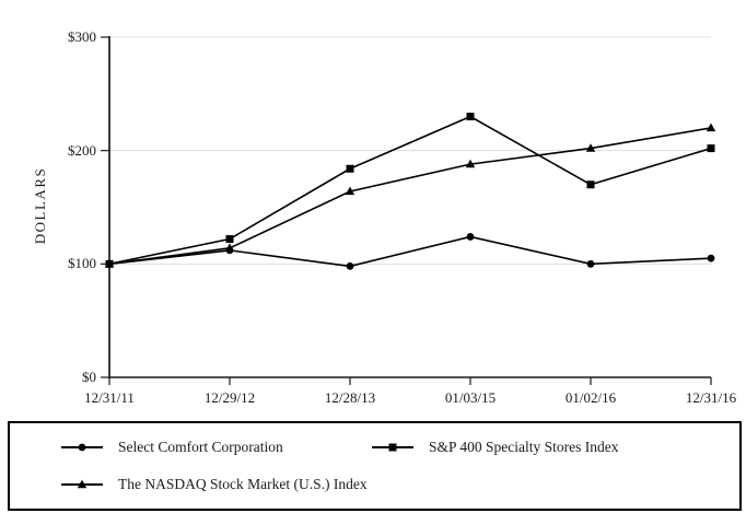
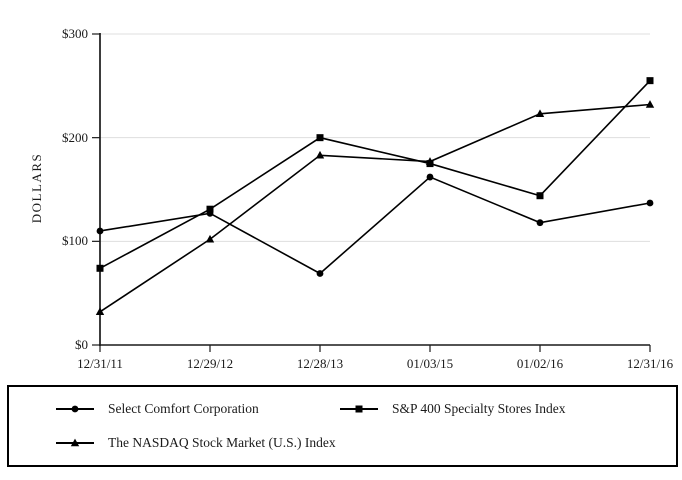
Select Comfort Corporation/12/31/11: $100 -> $110
S&P 400 Specialty Stores Index/12/31/11: $100 -> $74
The NASDAQ Stock Market (U.S.) Index/12/31/11: $100 -> $32
Select Comfort Corporation/12/29/12: $112 -> $127
S&P 400 Specialty Stores Index/12/29/12: $122 -> $131
The NASDAQ Stock Market (U.S.) Index/12/29/12: $114 -> $102
Select Comfort Corporation/12/28/13: $98 -> $69
S&P 400 Specialty Stores Index/12/28/13: $184 -> $200
The NASDAQ Stock Market (U.S.) Index/12/28/13: $164 -> $183
Select Comfort Corporation/01/03/15: $124 -> $162
S&P 400 Specialty Stores Index/01/03/15: $230 -> $175
The NASDAQ Stock Market (U.S.) Index/01/03/15: $188 -> $177
Select Comfort Corporation/01/02/16: $100 -> $118
S&P 400 Specialty Stores Index/01/02/16: $170 -> $144
The NASDAQ Stock Market (U.S.) Index/01/02/16: $202 -> $223
Select Comfort Corporation/12/31/16: $105 -> $137
S&P 400 Specialty Stores Index/12/31/16: $202 -> $255
The NASDAQ Stock Market (U.S.) Index/12/31/16: $220 -> $232
